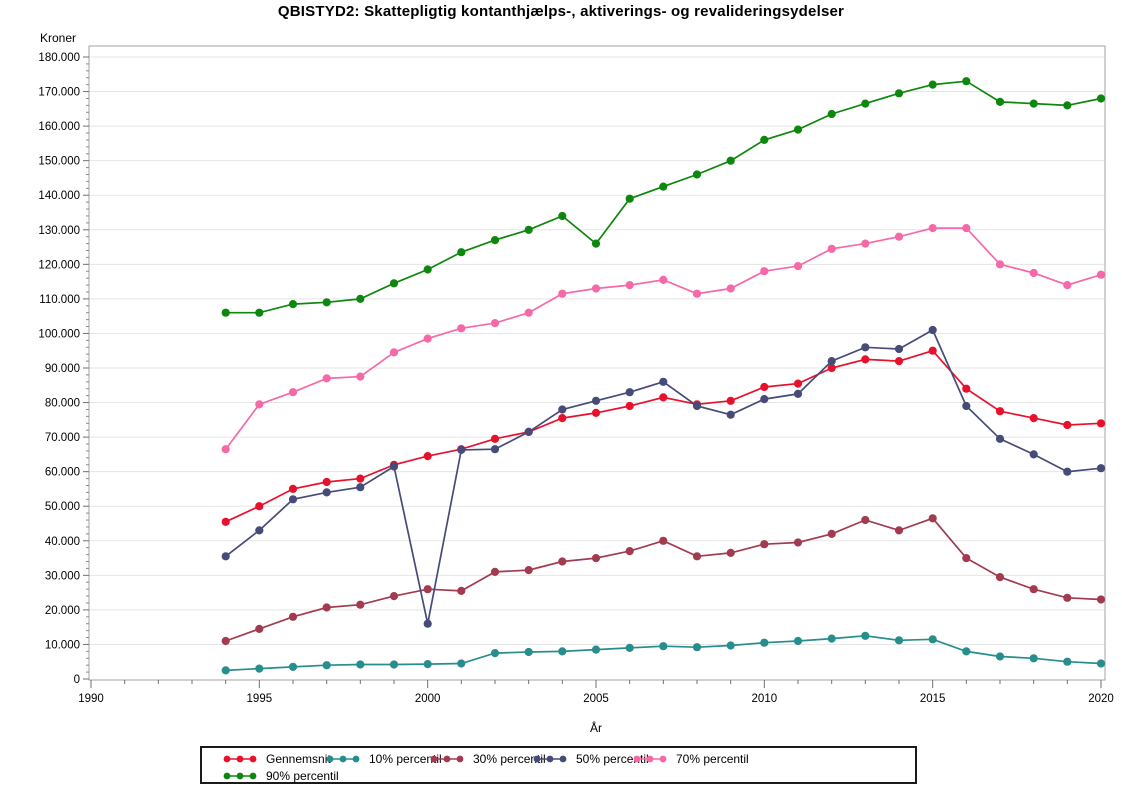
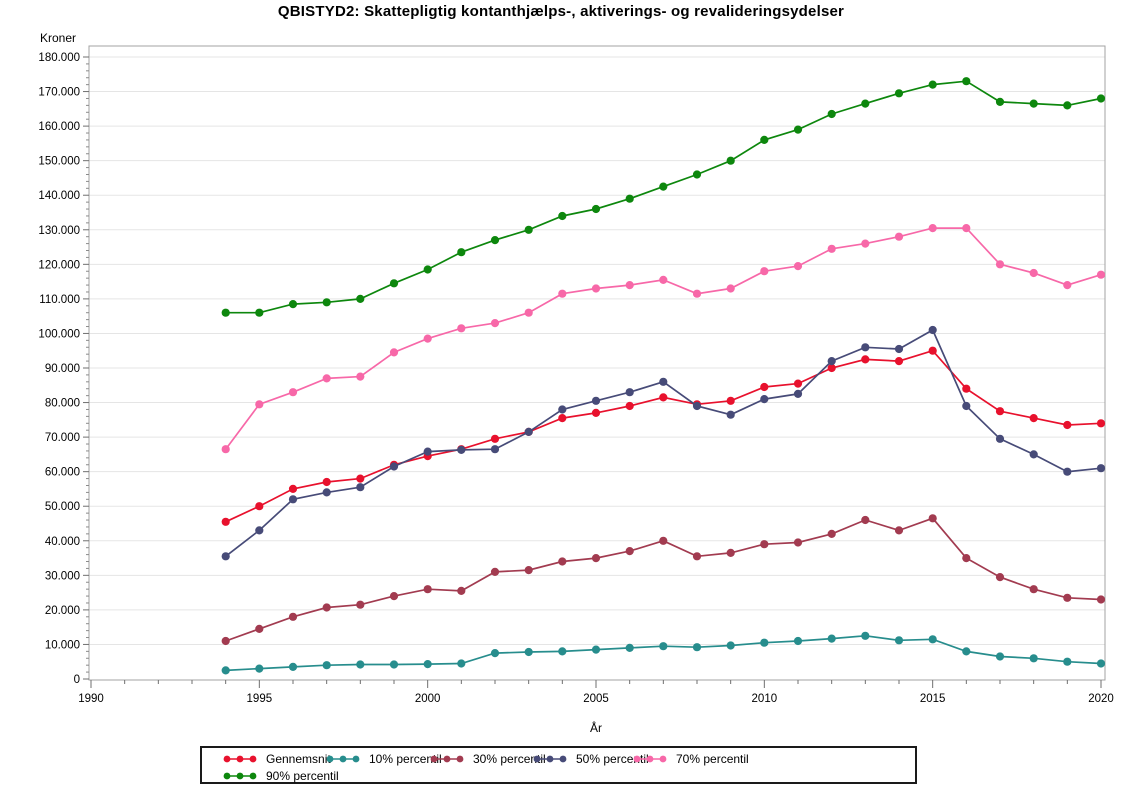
50% percentil/2000: 16000 -> 66000
90% percentil/2005: 126000 -> 136000
